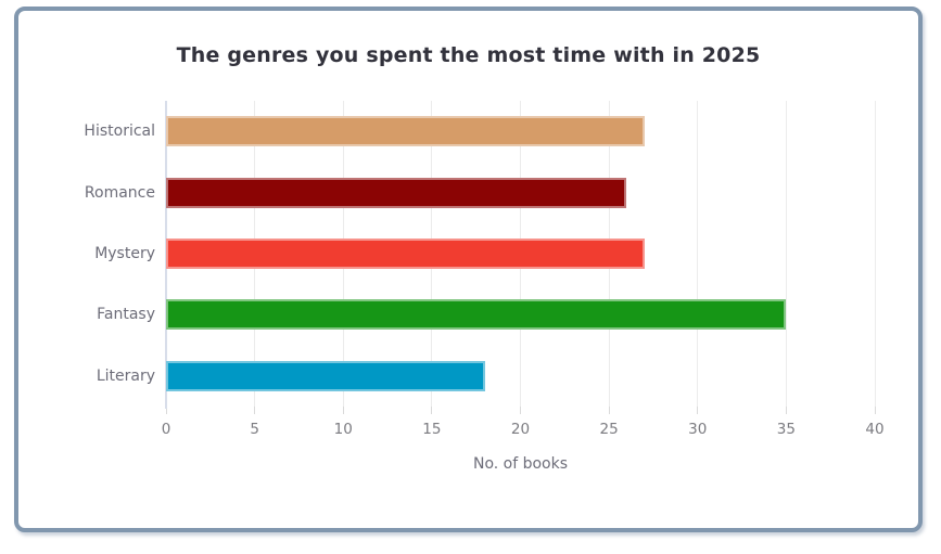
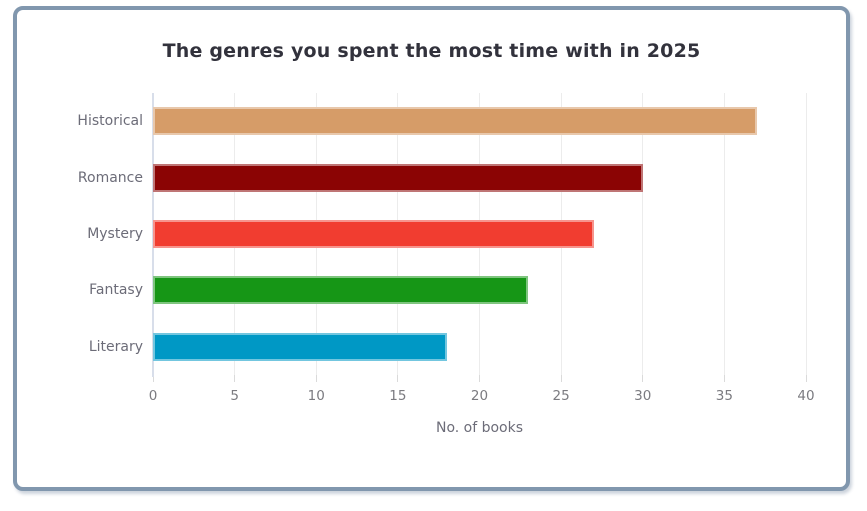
Historical: 27 -> 37
Romance: 26 -> 30
Fantasy: 35 -> 23
